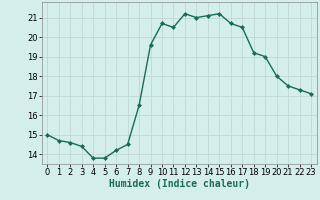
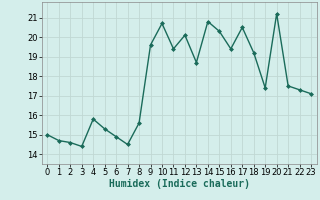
4: 13.8 -> 15.8
5: 13.8 -> 15.3
6: 14.2 -> 14.9
8: 16.5 -> 15.6
11: 20.5 -> 19.4
12: 21.2 -> 20.1
13: 21.0 -> 18.7
14: 21.1 -> 20.8
15: 21.2 -> 20.3
16: 20.7 -> 19.4
19: 19.0 -> 17.4
20: 18.0 -> 21.2
